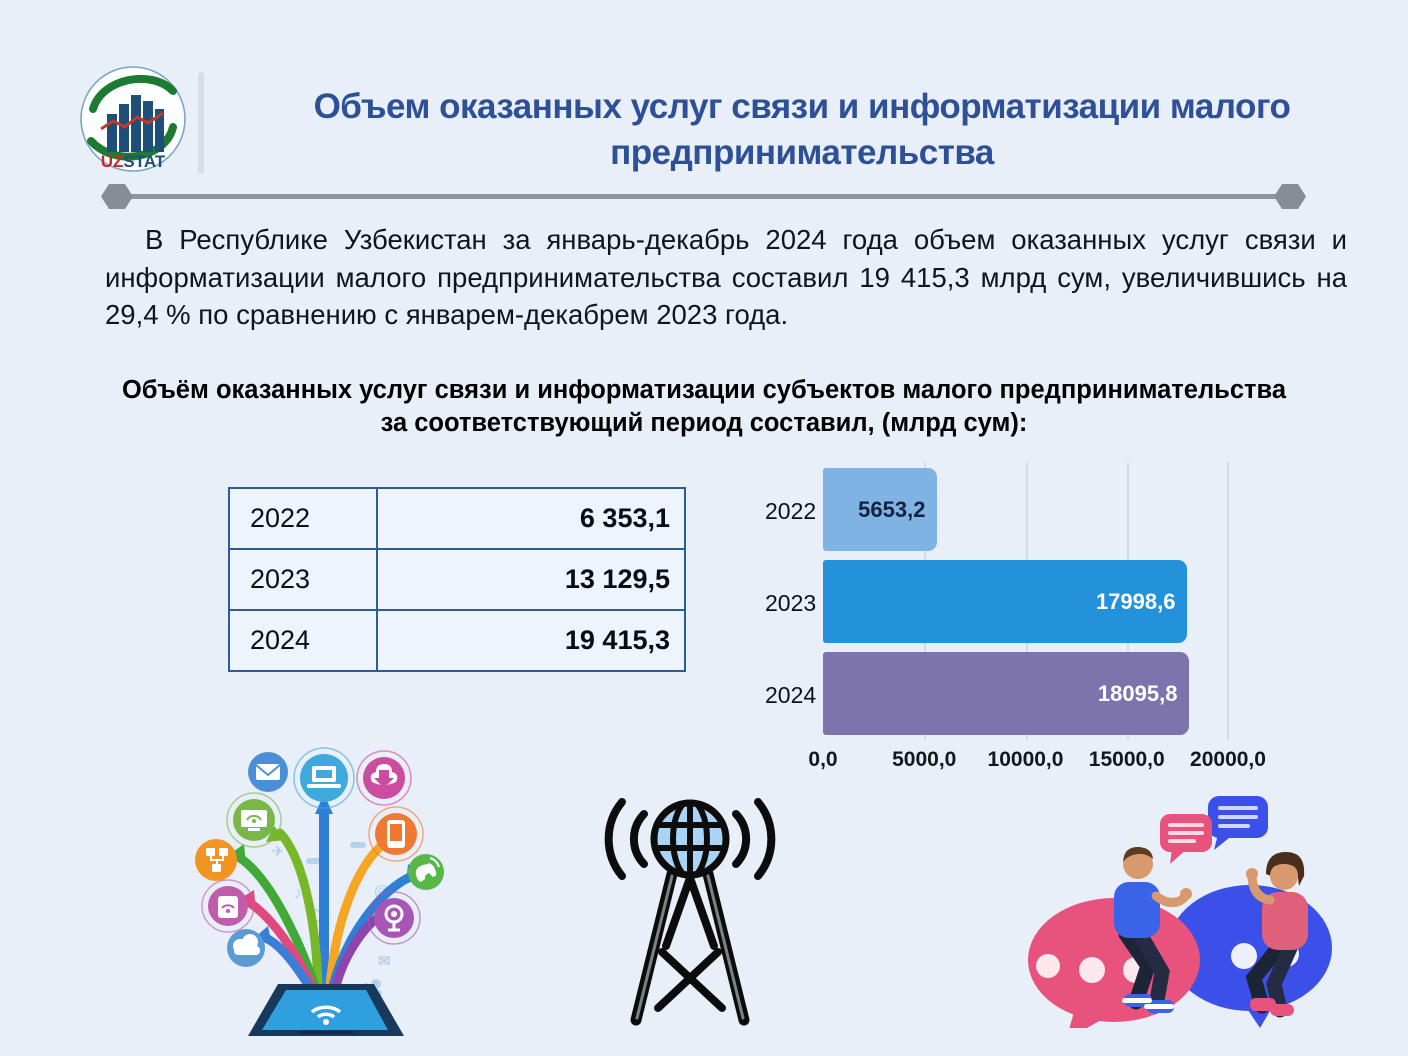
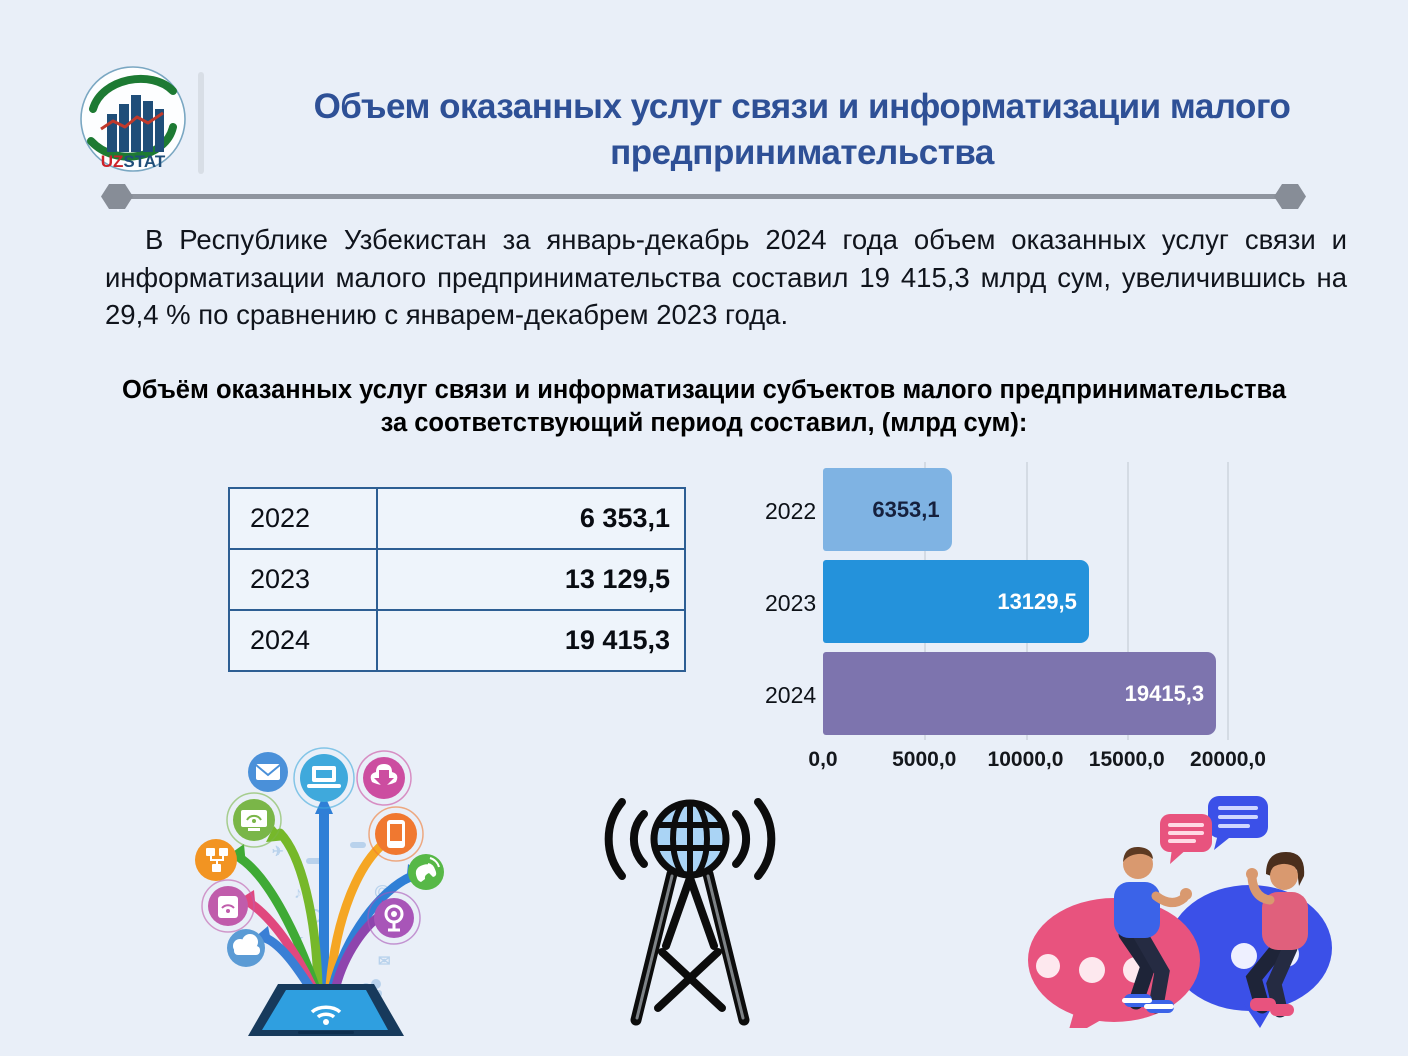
2022: 5653,2 -> 6353,1
2023: 17998,6 -> 13129,5
2024: 18095,8 -> 19415,3
